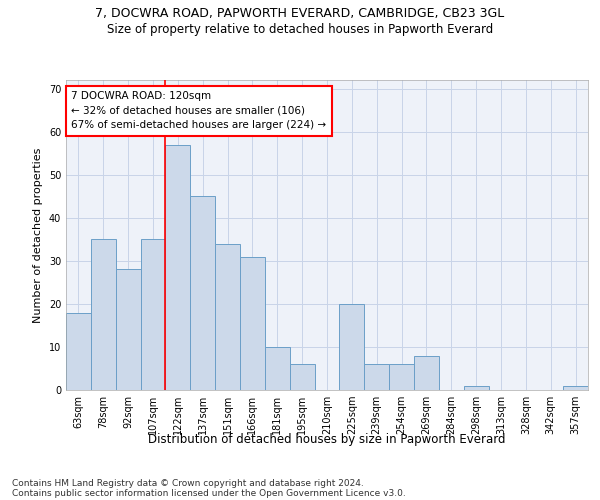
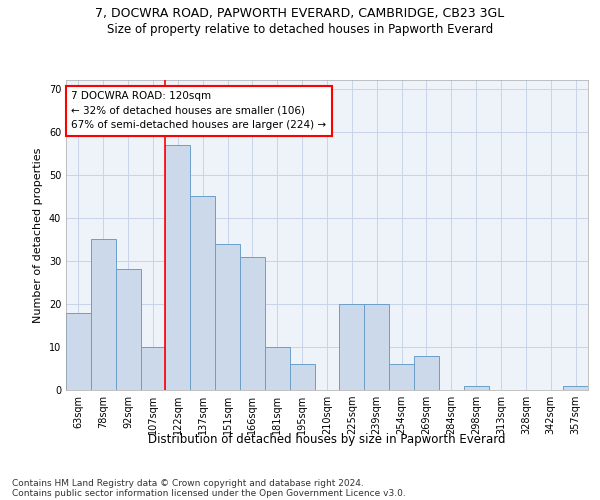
107sqm: 35 -> 10
239sqm: 6 -> 20
